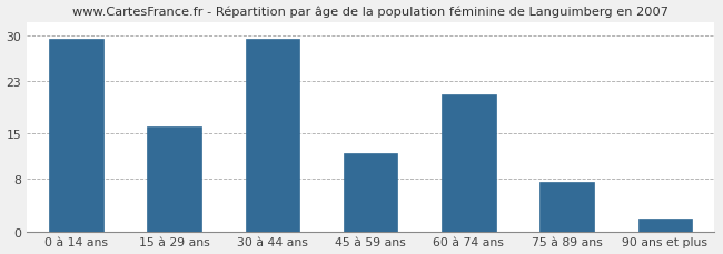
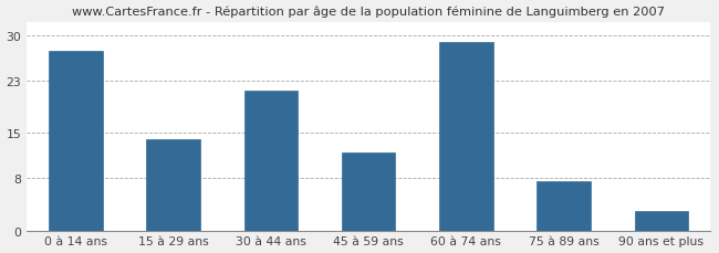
0 à 14 ans: 29.5 -> 27.6
15 à 29 ans: 16.0 -> 14.0
30 à 44 ans: 29.5 -> 21.4
60 à 74 ans: 21.0 -> 29.0
90 ans et plus: 2.0 -> 3.0
